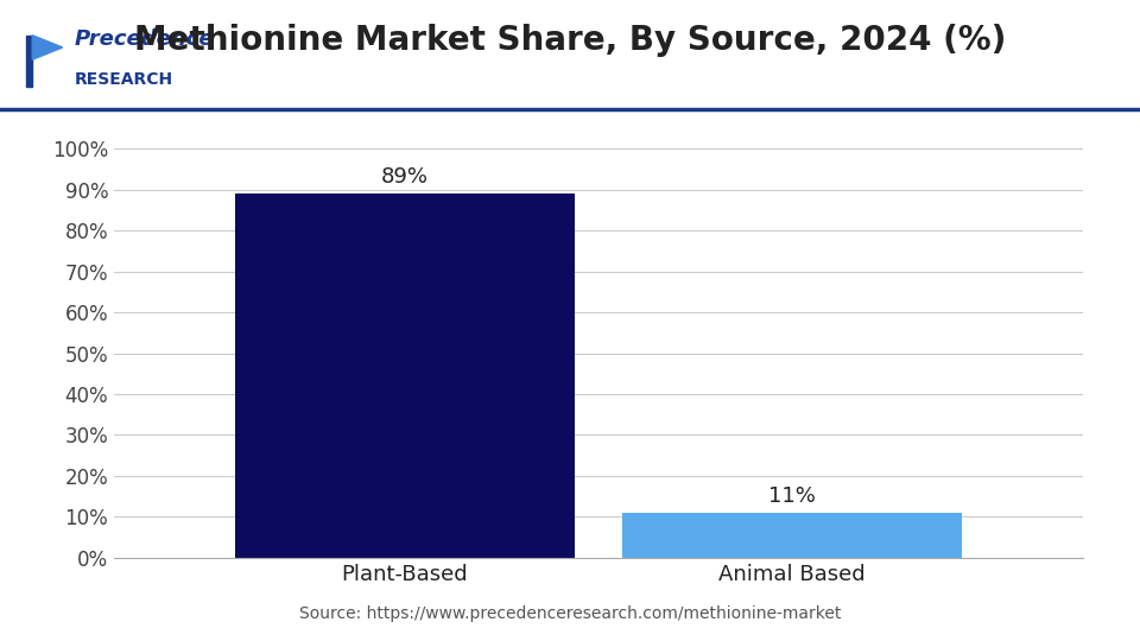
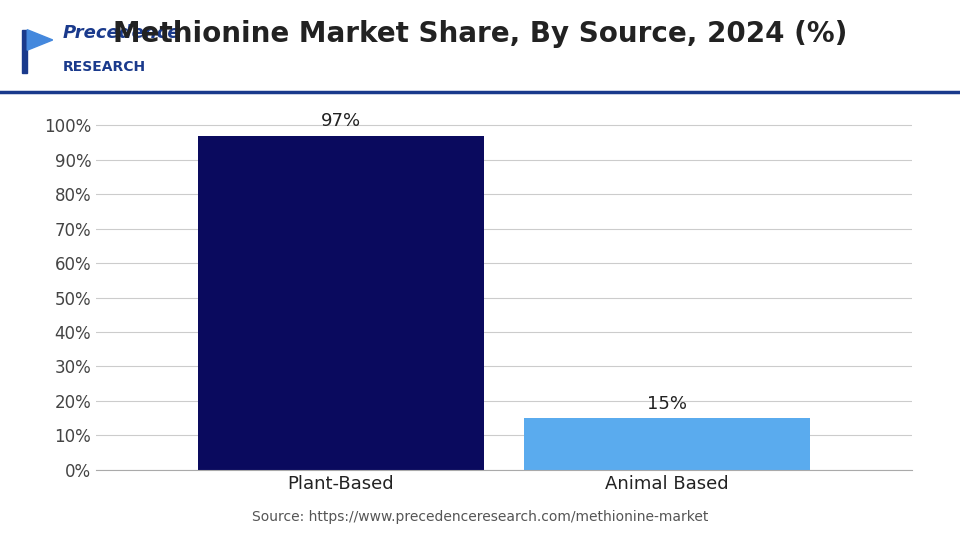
Plant-Based: 89% -> 97%
Animal Based: 11% -> 15%
